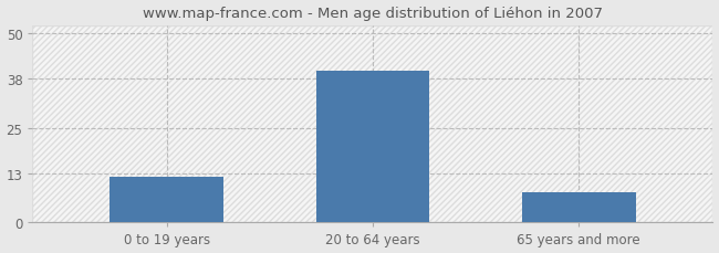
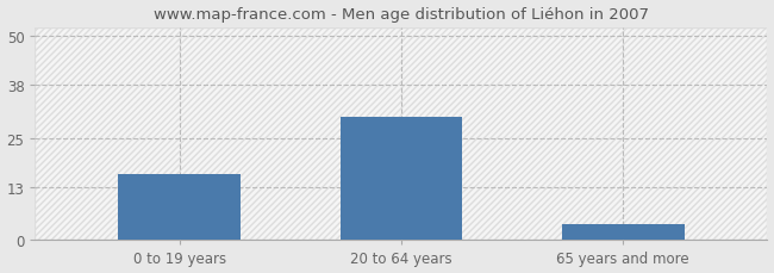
0 to 19 years: 12 -> 16
20 to 64 years: 40 -> 30
65 years and more: 8 -> 4
